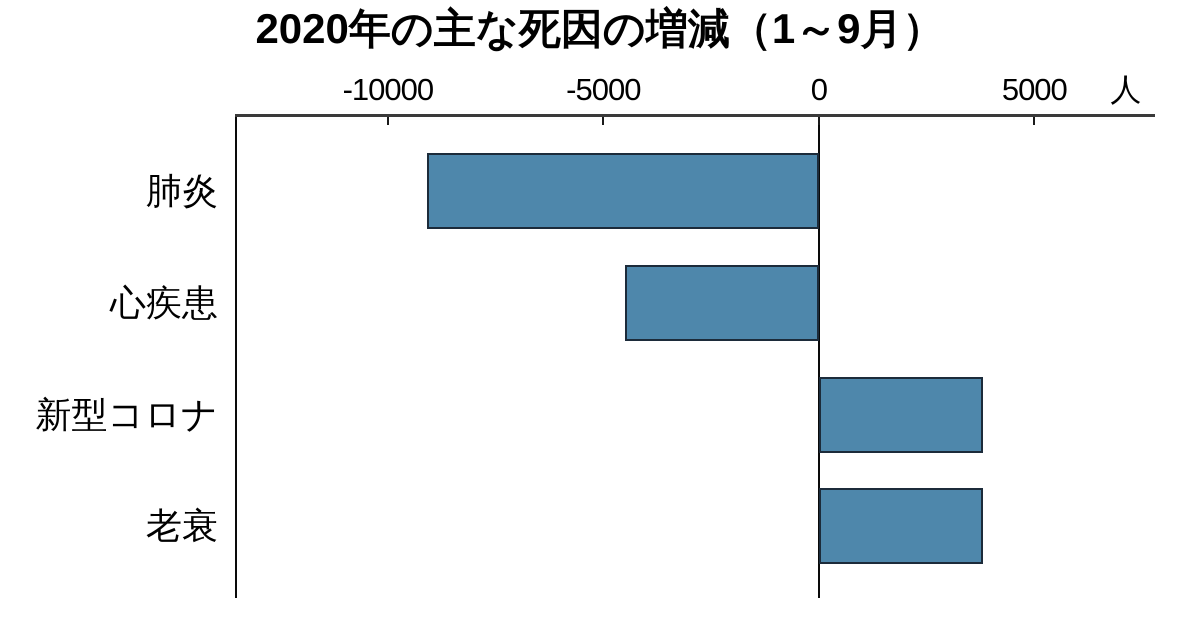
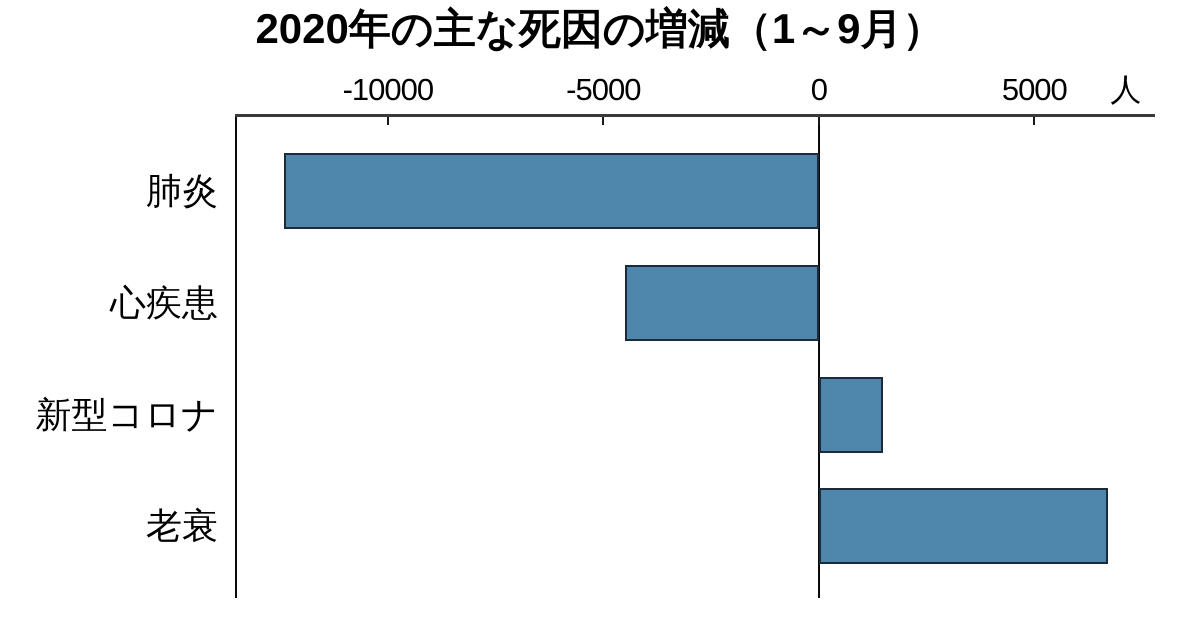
肺炎: -9100 -> -12400
新型コロナ: 3800 -> 1500
老衰: 3800 -> 6700
